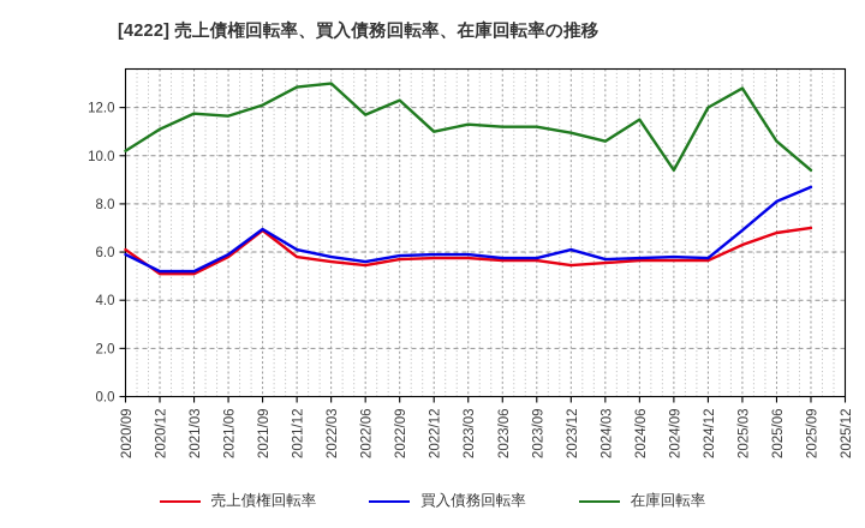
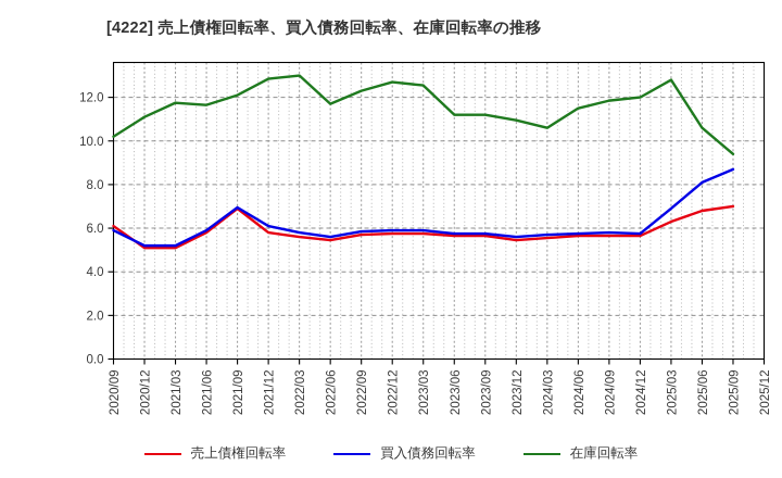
在庫回転率/2022/12: 11.0 -> 12.7
在庫回転率/2023/03: 11.3 -> 12.6
買入債務回転率/2023/12: 6.1 -> 5.6
在庫回転率/2024/09: 9.4 -> 11.8
